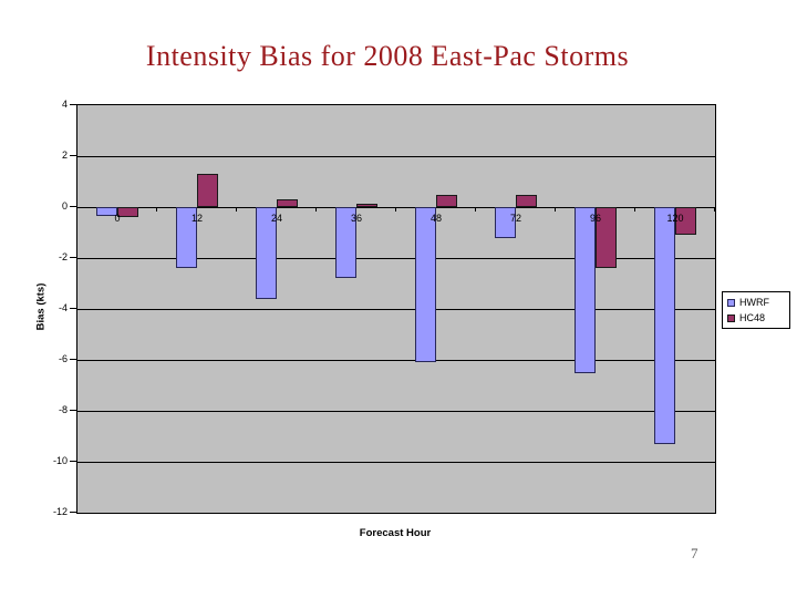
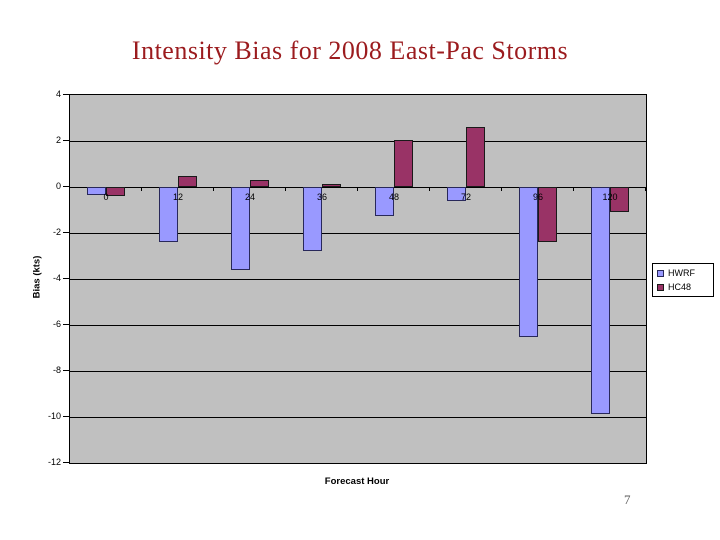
HC48/12: 1.3 -> 0.5
HWRF/48: -6.1 -> -1.2
HC48/48: 0.5 -> 2.0
HWRF/72: -1.2 -> -0.6
HC48/72: 0.5 -> 2.6
HWRF/120: -9.3 -> -9.8
